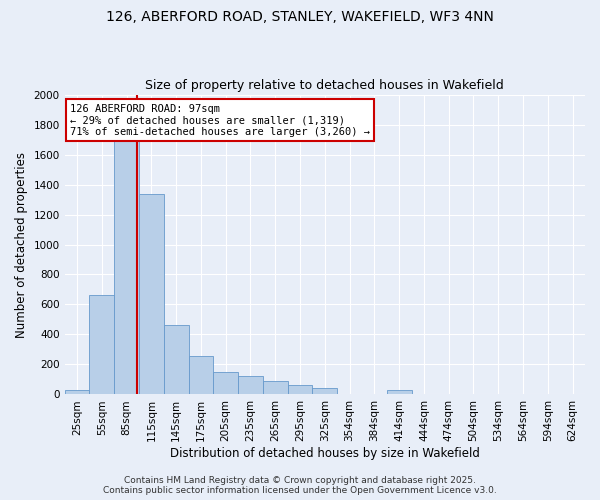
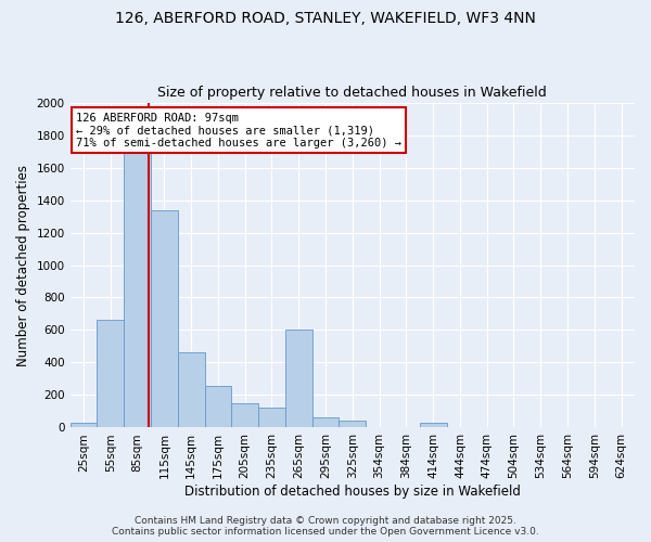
265sqm: 90 -> 600
